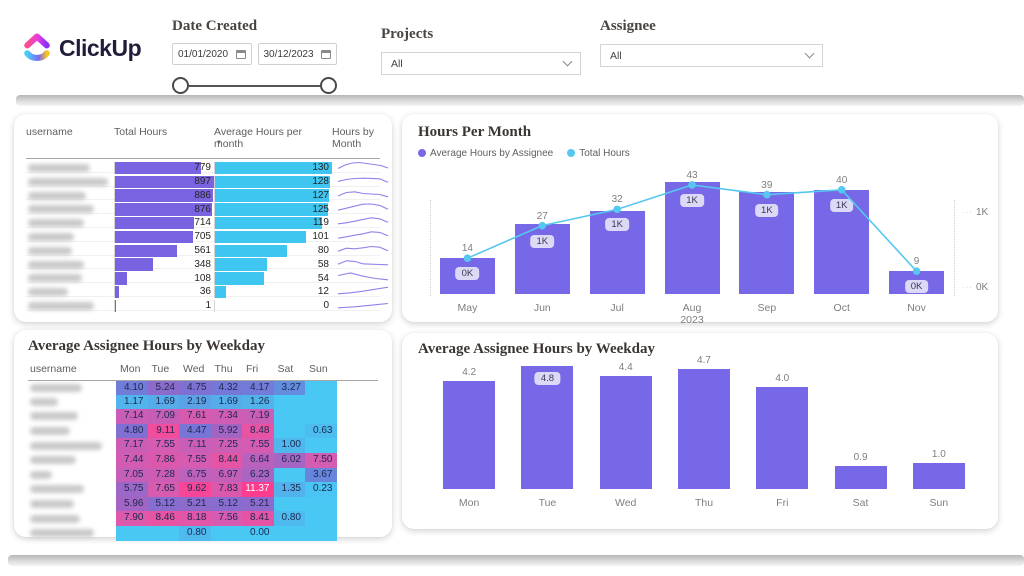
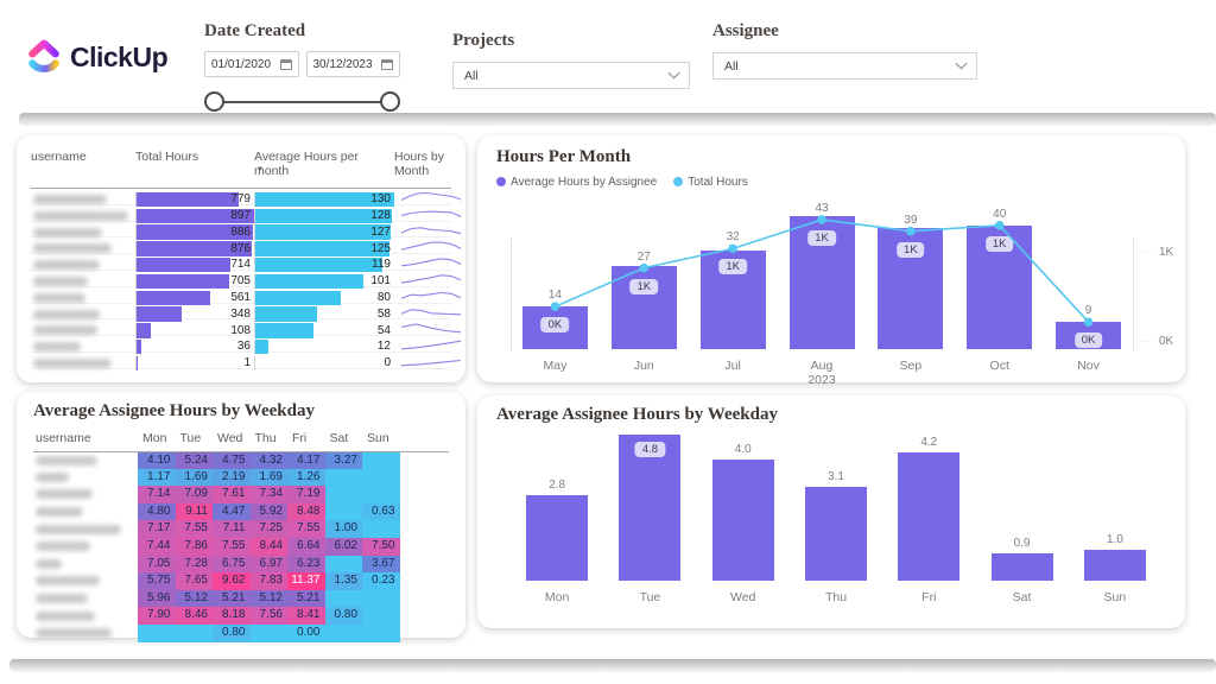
Average Assignee Hours by Weekday/Mon: 4.2 -> 2.8
Average Assignee Hours by Weekday/Wed: 4.4 -> 4.0
Average Assignee Hours by Weekday/Thu: 4.7 -> 3.1
Average Assignee Hours by Weekday/Fri: 4.0 -> 4.2
